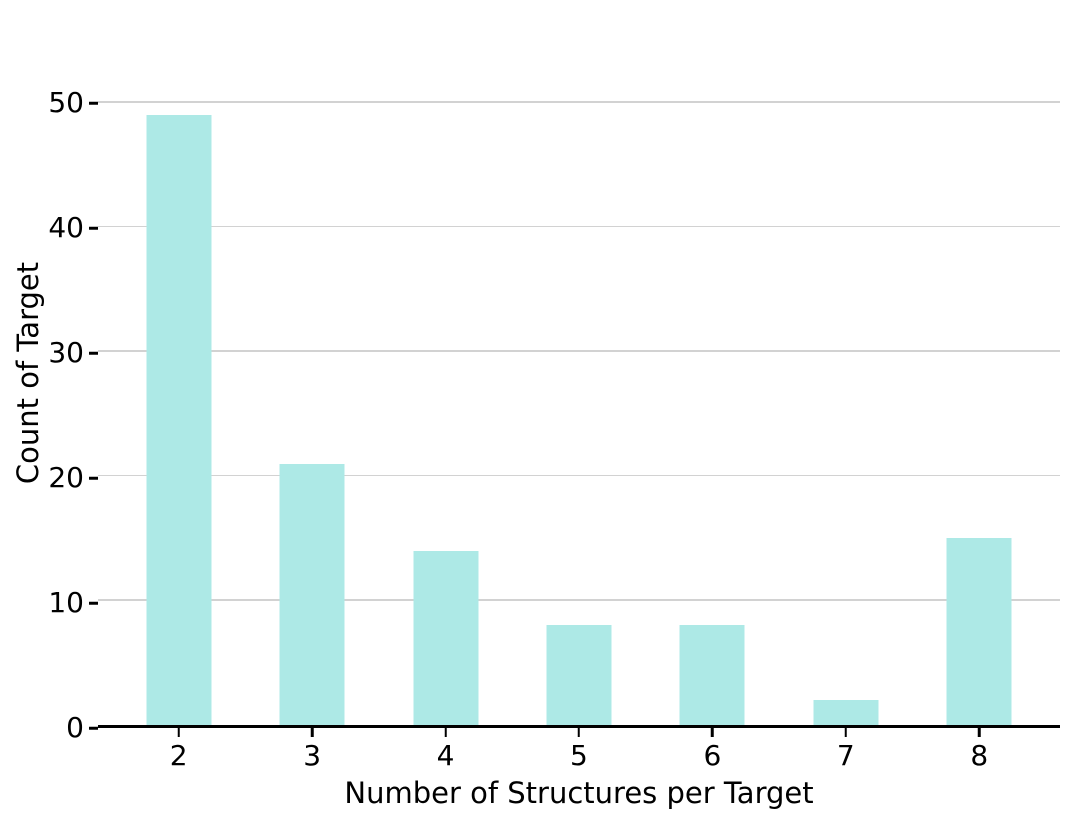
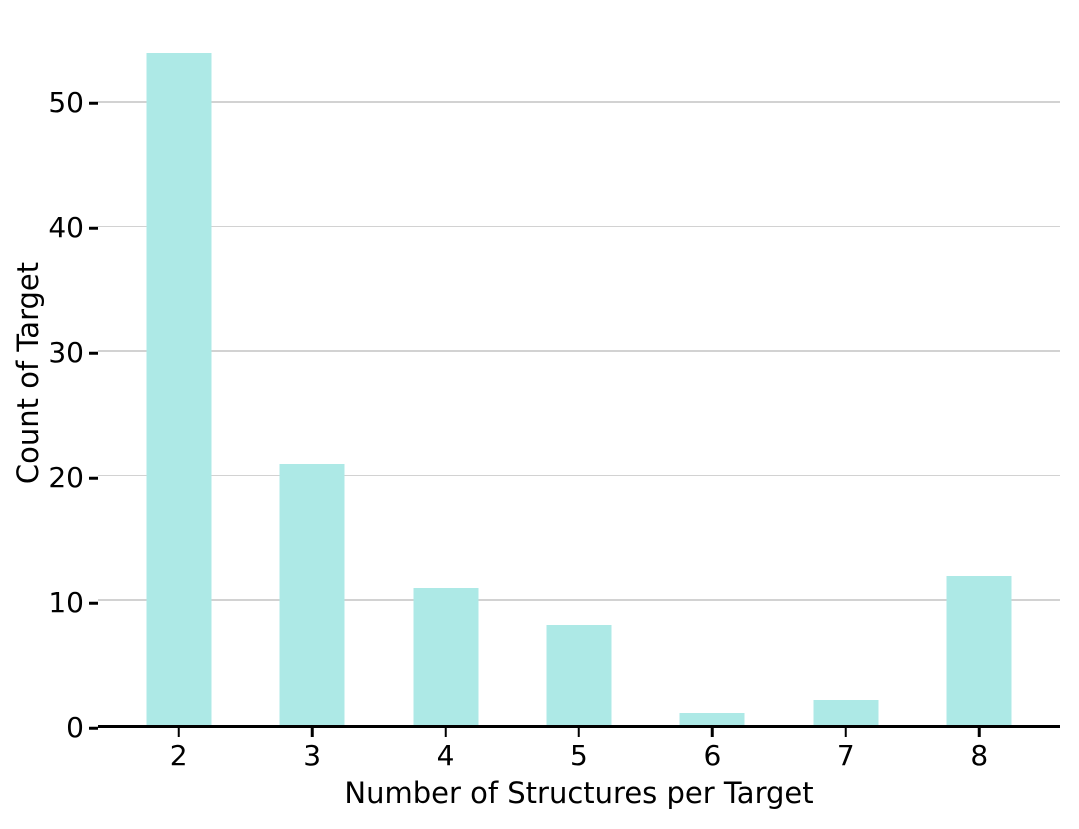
2: 49 -> 54
4: 14 -> 11
6: 8 -> 1
8: 15 -> 12
